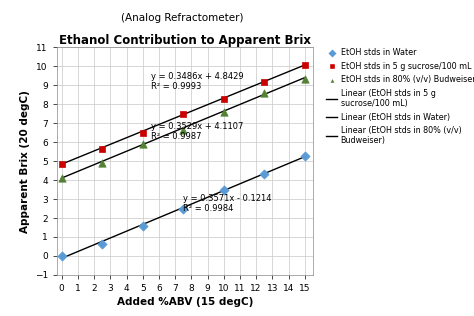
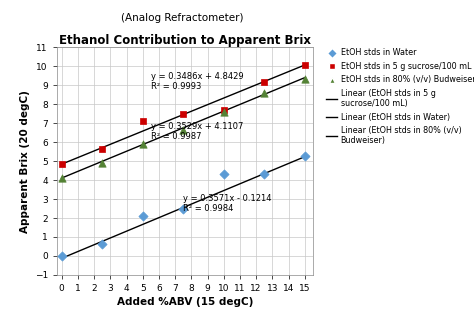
EtOH stds in Water/5: 1.6 -> 2.1
EtOH stds in 5 g sucrose/100 mL/5: 6.5 -> 7.1
EtOH stds in Water/10: 3.5 -> 4.3
EtOH stds in 5 g sucrose/100 mL/10: 8.3 -> 7.7
